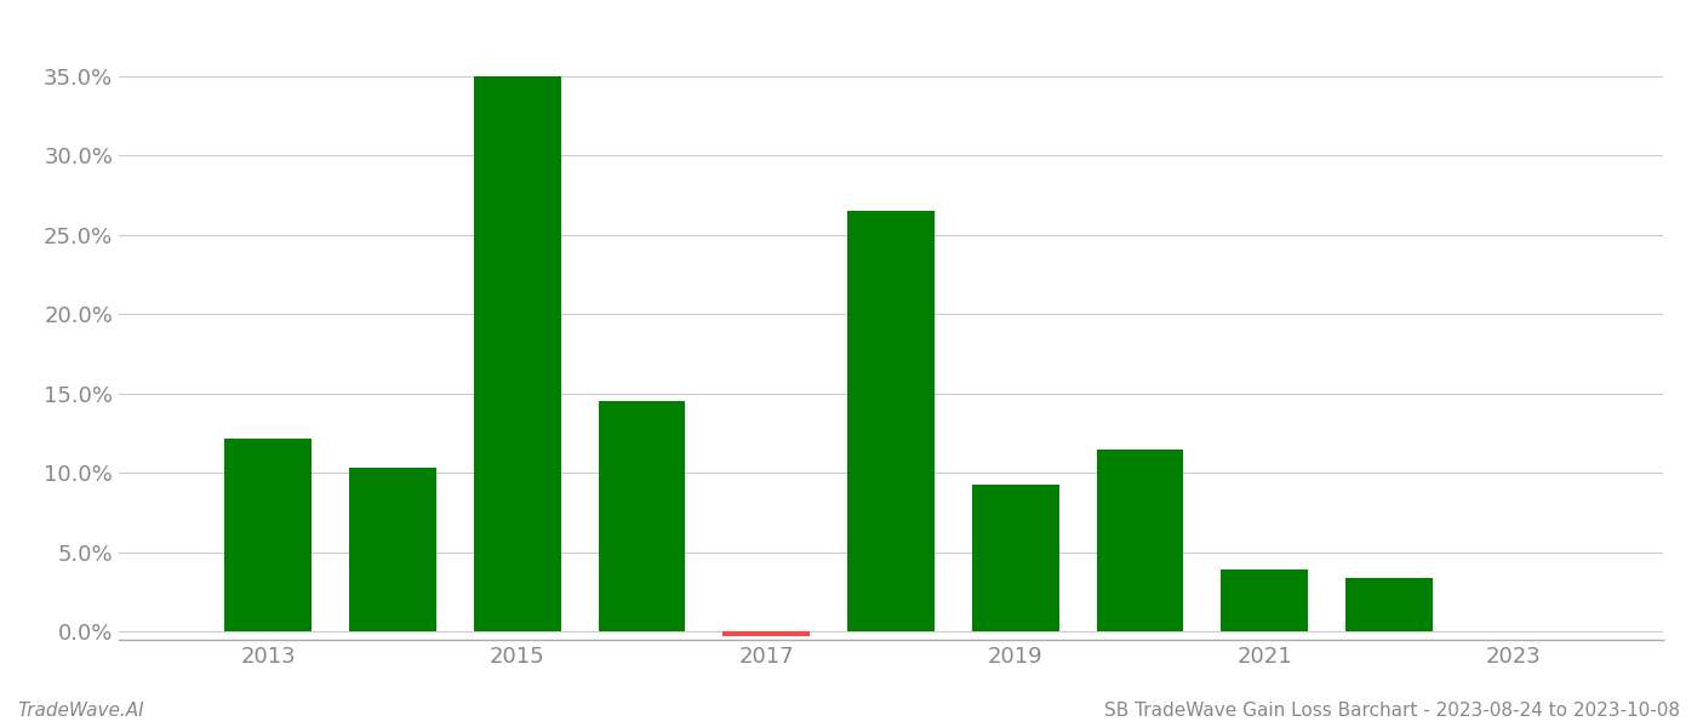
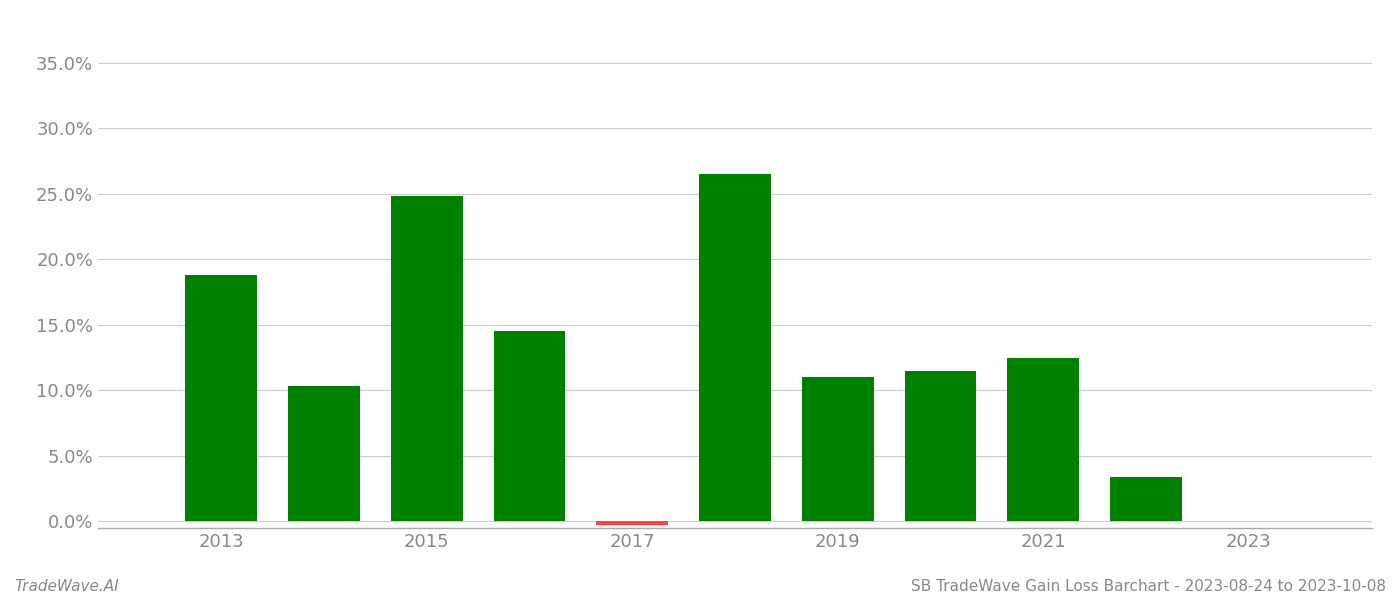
2013: 12.2% -> 18.8%
2015: 35.0% -> 24.8%
2019: 9.3% -> 11.0%
2021: 3.9% -> 12.5%
